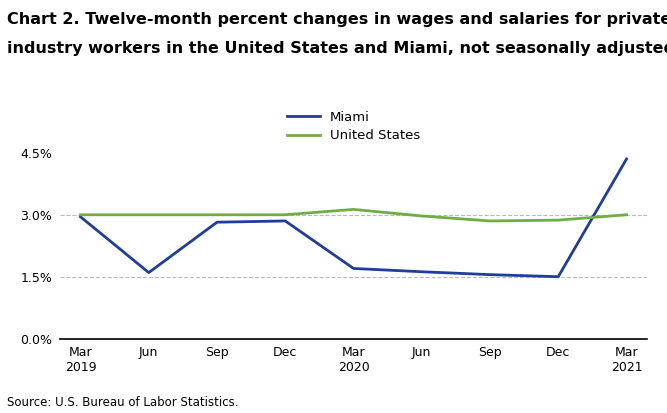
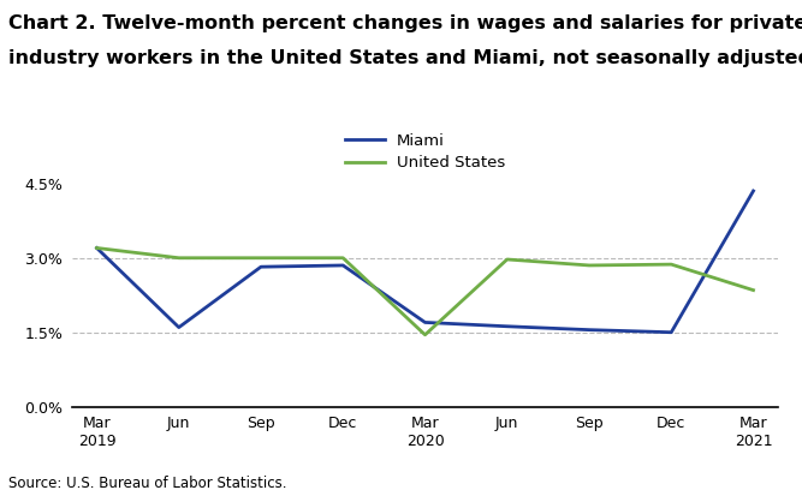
Miami/Mar 2019: 2.95% -> 3.20%
United States/Mar 2019: 3.00% -> 3.20%
United States/Mar 2020: 3.13% -> 1.45%
United States/Mar 2021: 3.00% -> 2.35%
